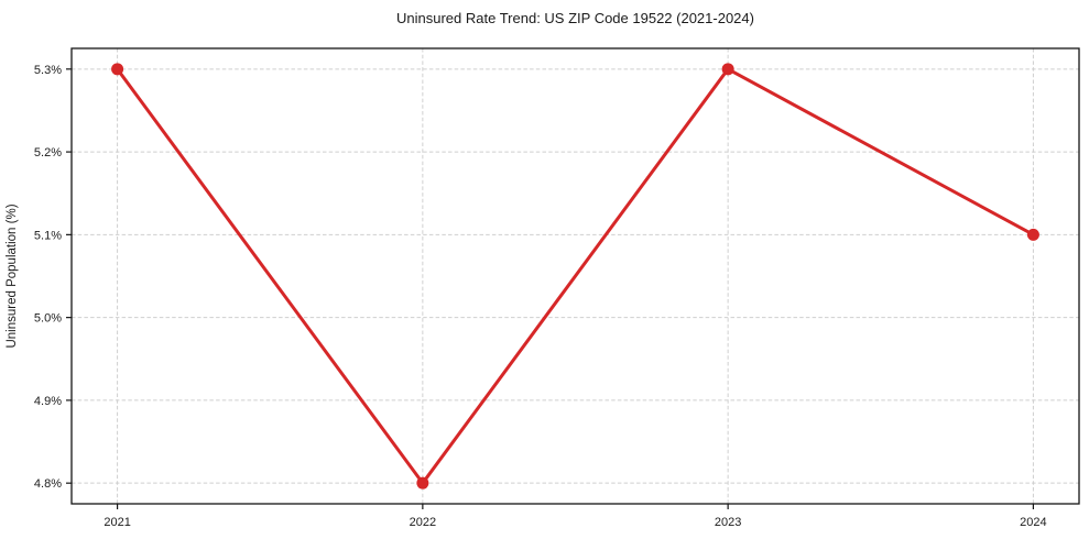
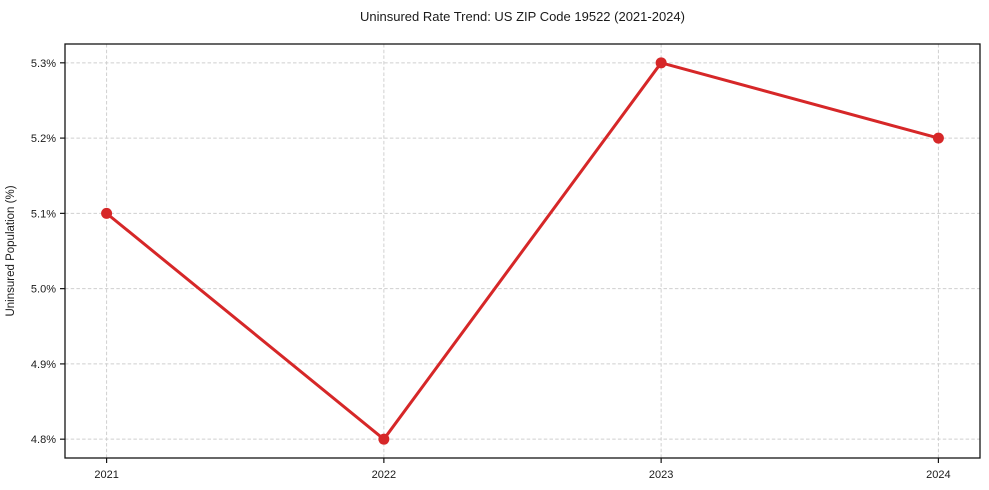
2021: 5.3% -> 5.1%
2024: 5.1% -> 5.2%
